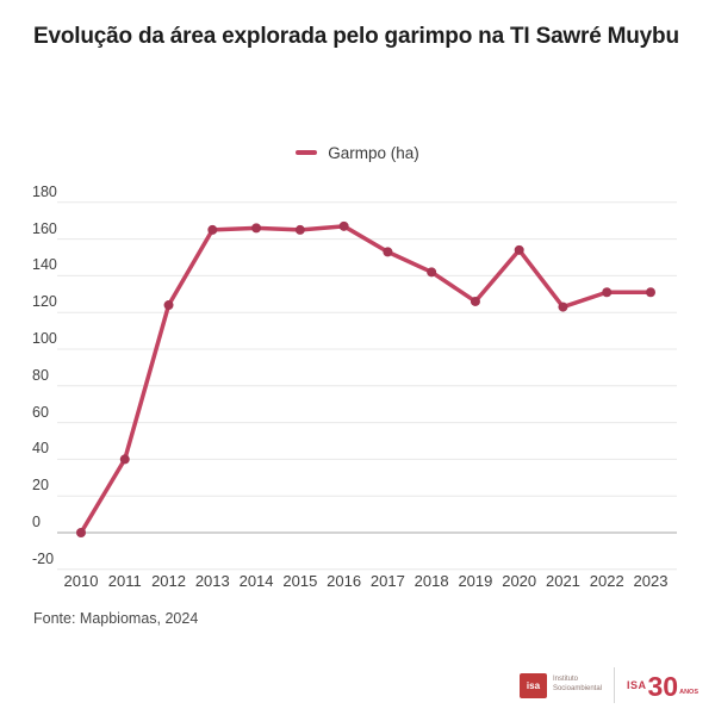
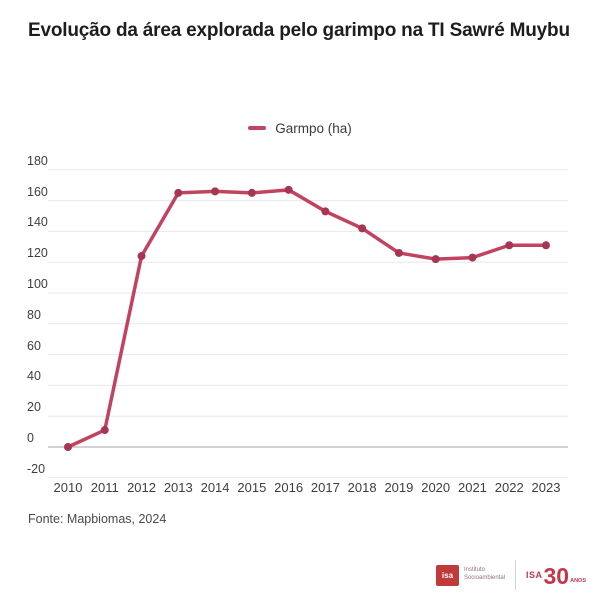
2011: 40 -> 11
2020: 154 -> 122
